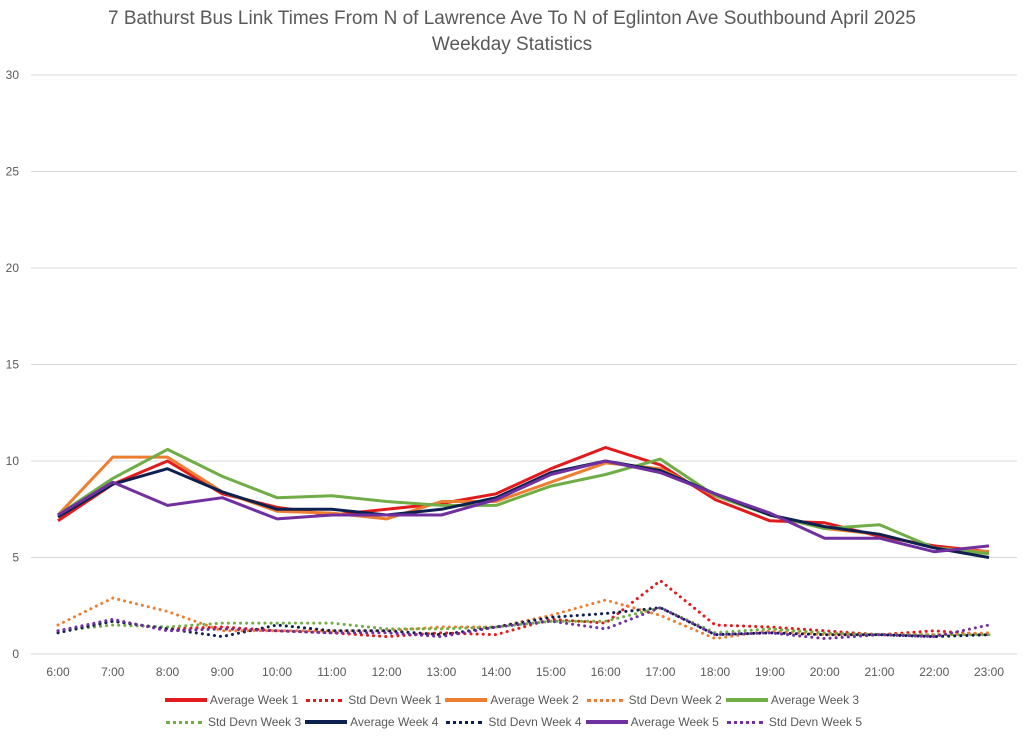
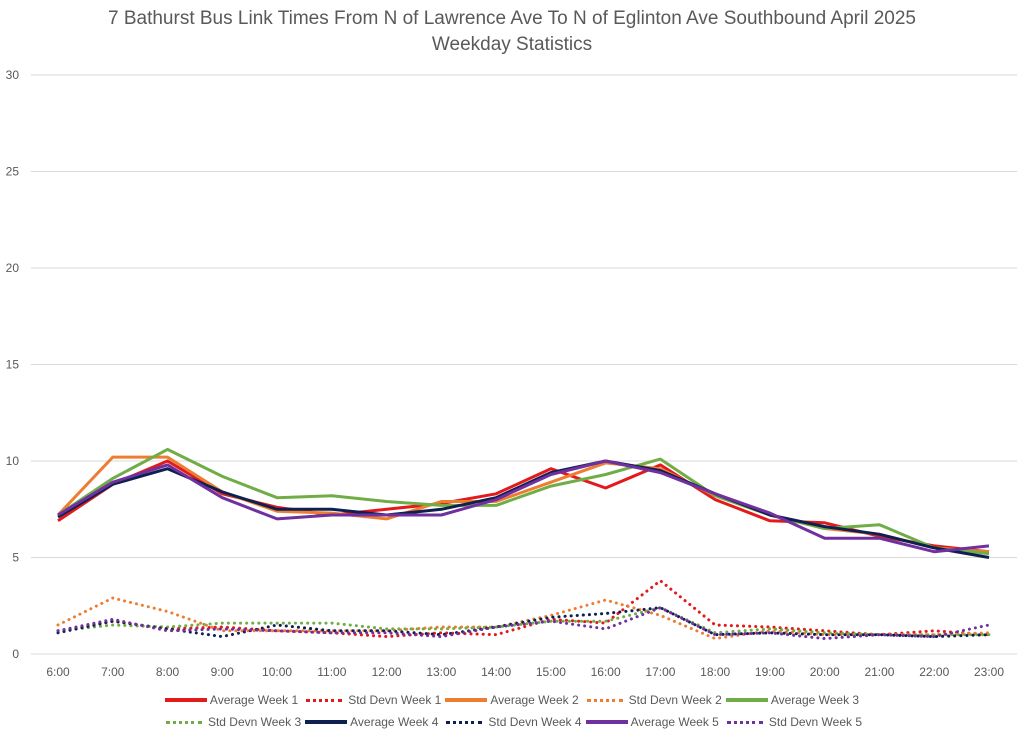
Average Week 5/8:00: 7.7 -> 9.8
Average Week 1/16:00: 10.7 -> 8.6
